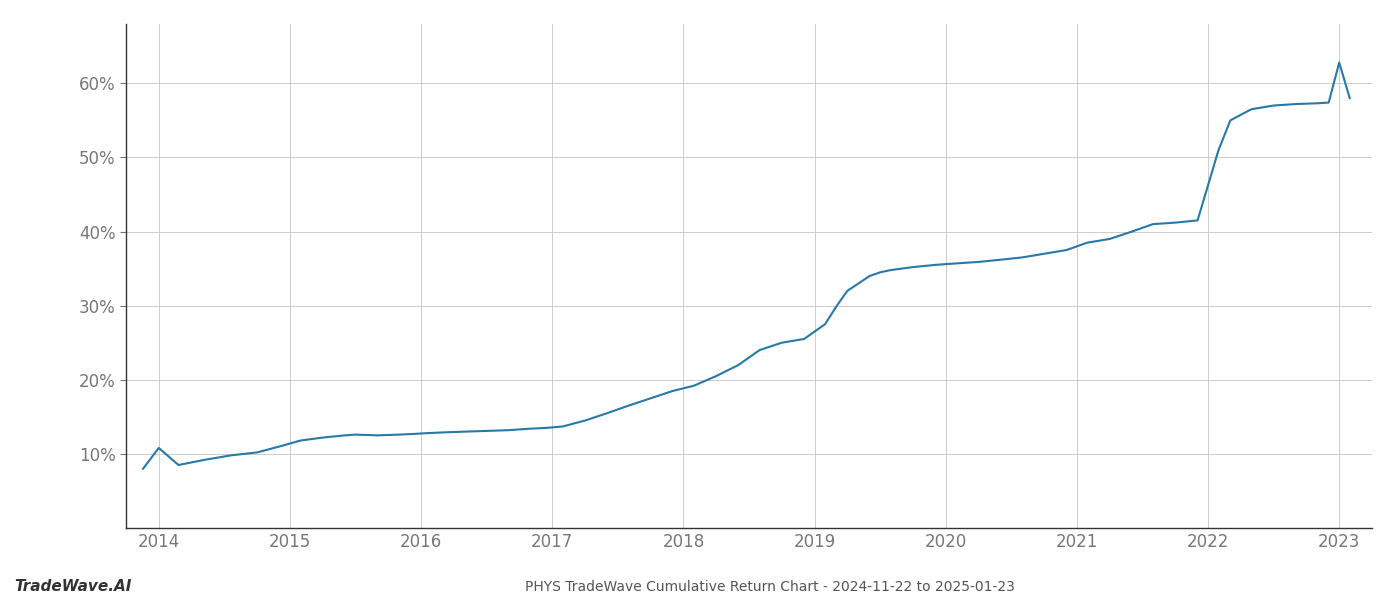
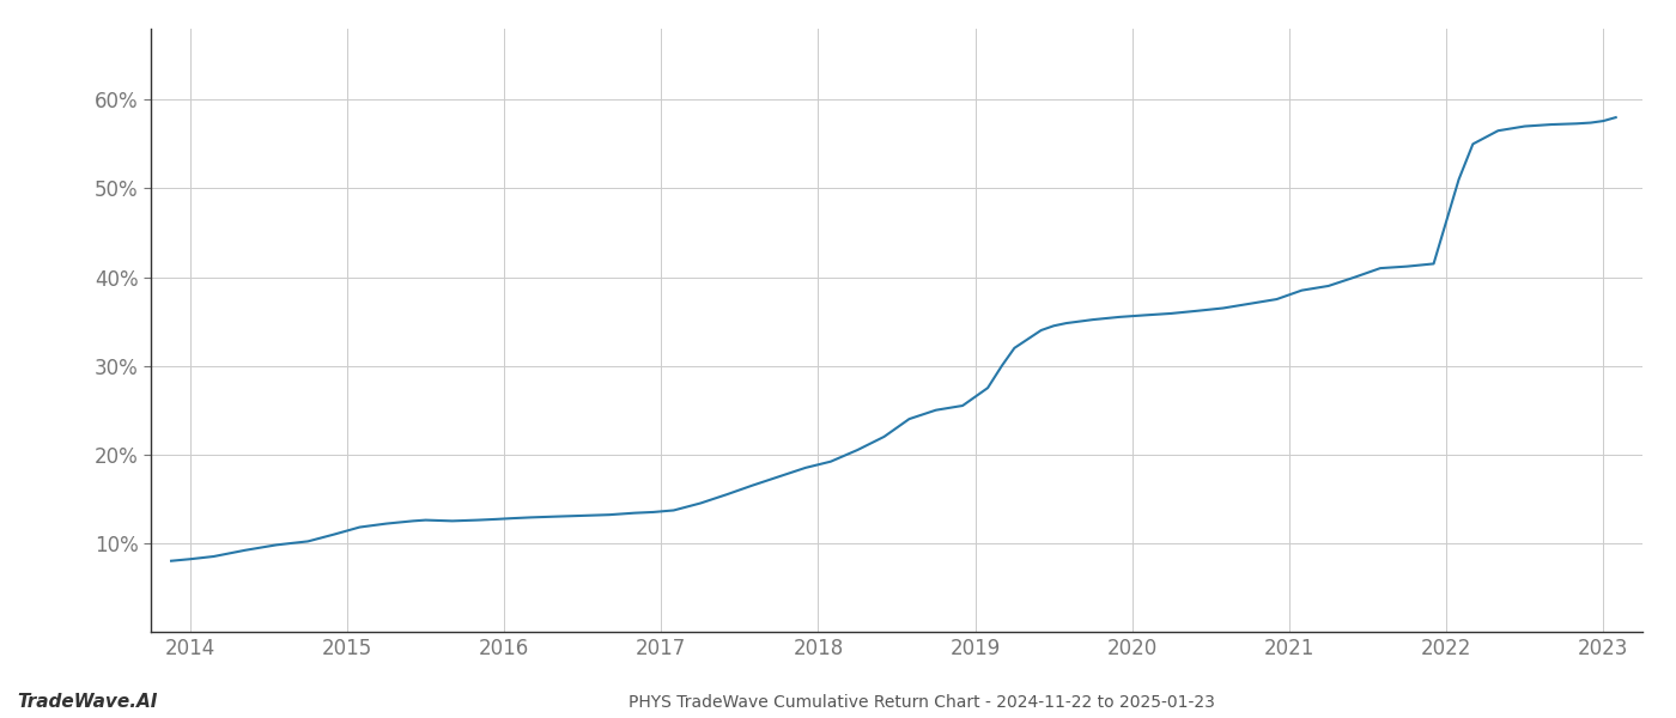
2014: 10.8% -> 8.2%
2023: 62.8% -> 57.6%
